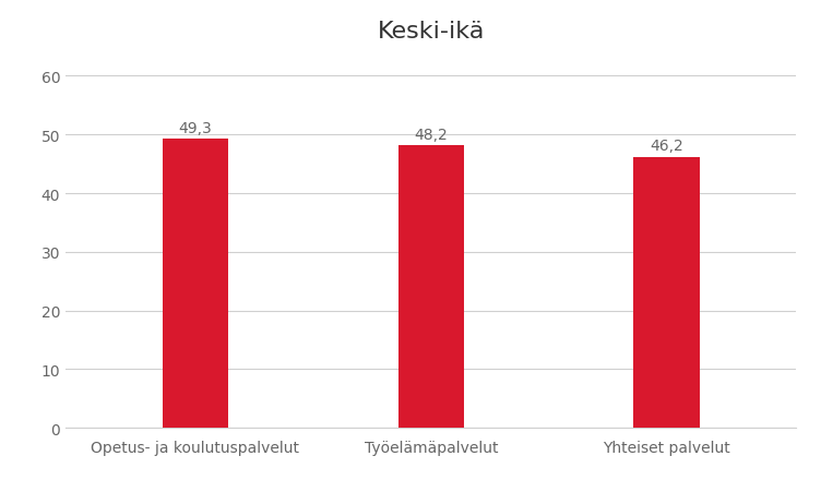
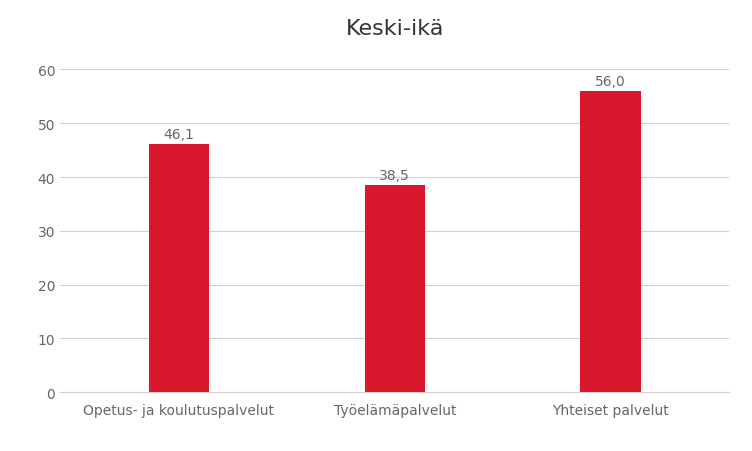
Opetus- ja koulutuspalvelut: 49,3 -> 46,1
Työelämäpalvelut: 48,2 -> 38,5
Yhteiset palvelut: 46,2 -> 56,0
